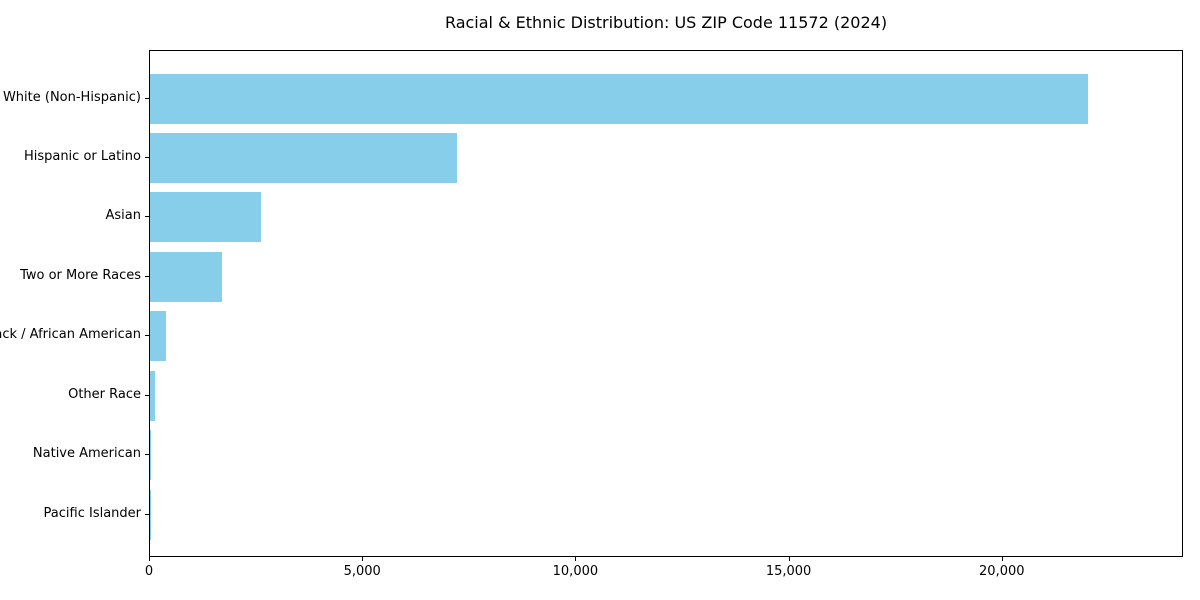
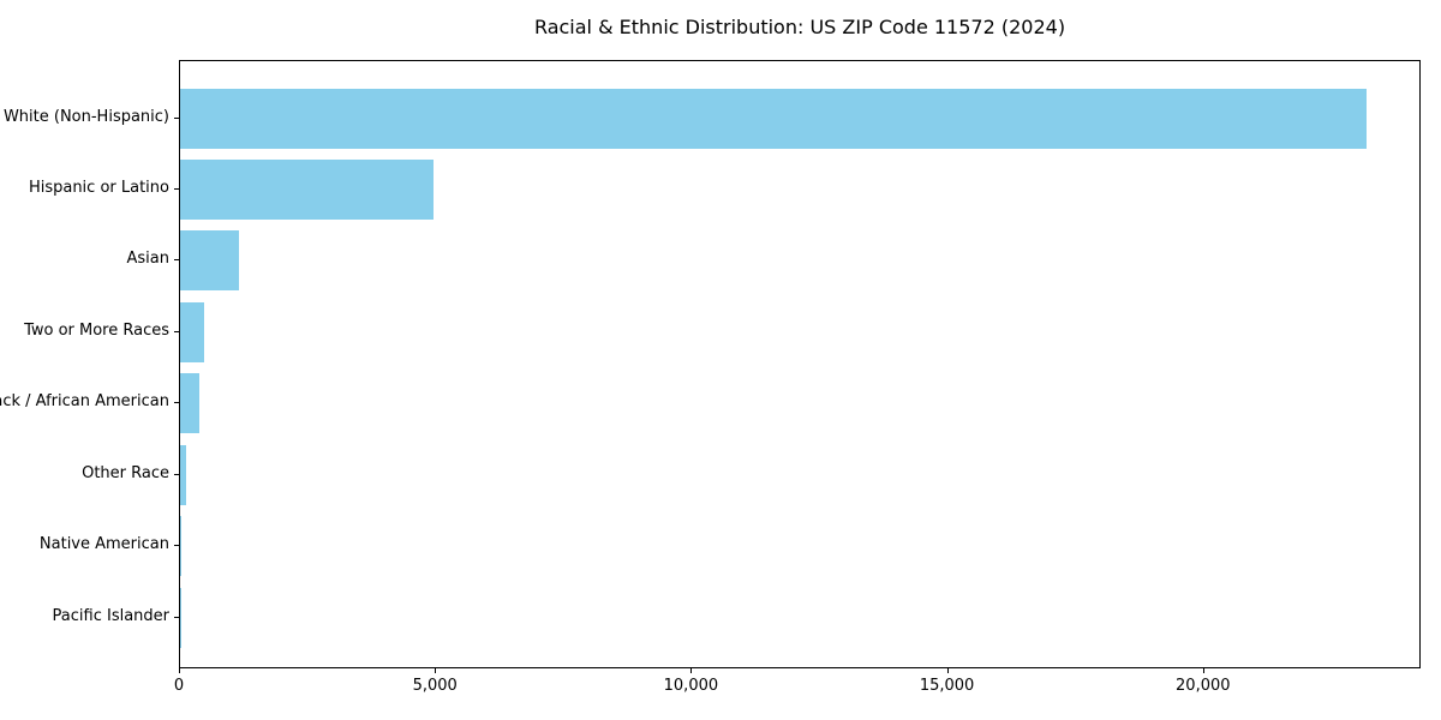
White (Non-Hispanic): 22000 -> 23200
Hispanic or Latino: 7200 -> 5000
Asian: 2600 -> 1200
Two or More Races: 1700 -> 500
